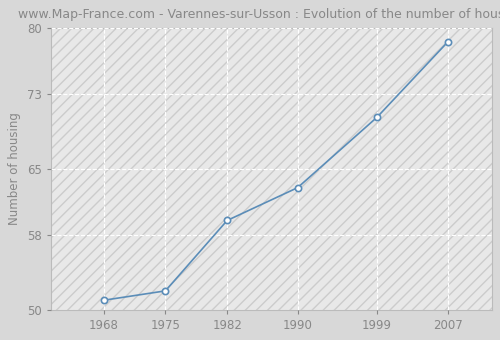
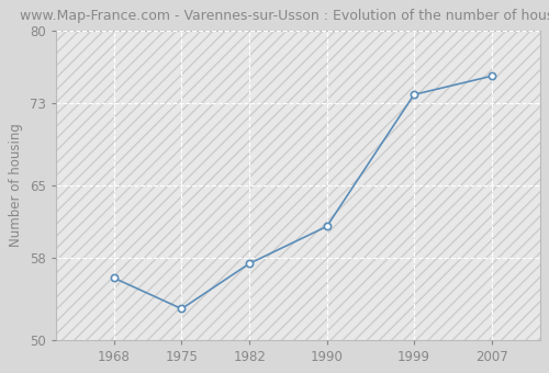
1968: 51.0 -> 56.0
1975: 52.0 -> 53.0
1982: 59.5 -> 57.4
1990: 63.0 -> 61.0
1999: 70.5 -> 73.8
2007: 78.5 -> 75.6
